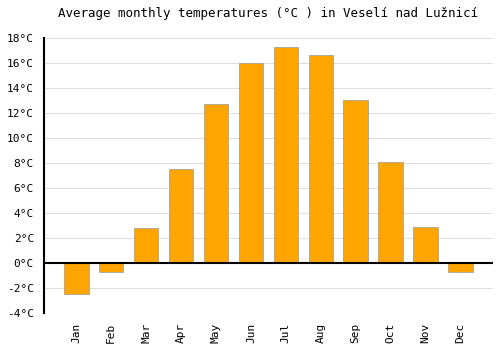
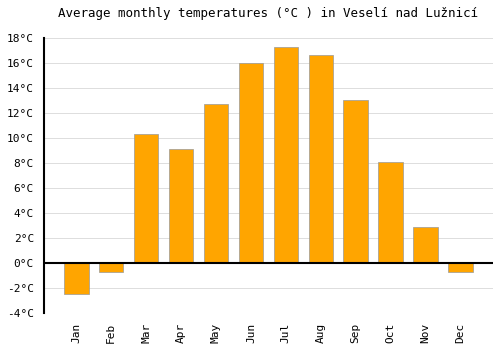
Mar: 2.8°C -> 10.3°C
Apr: 7.5°C -> 9.1°C
